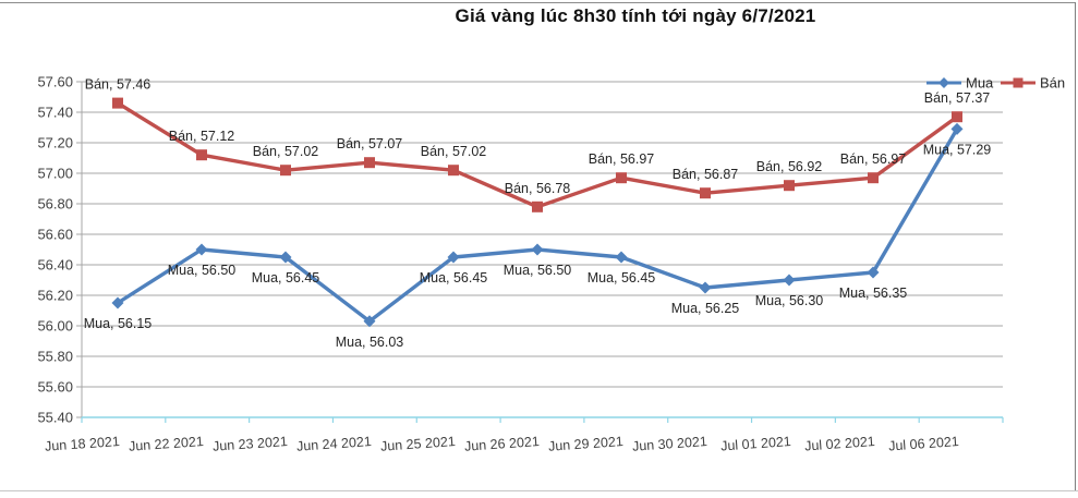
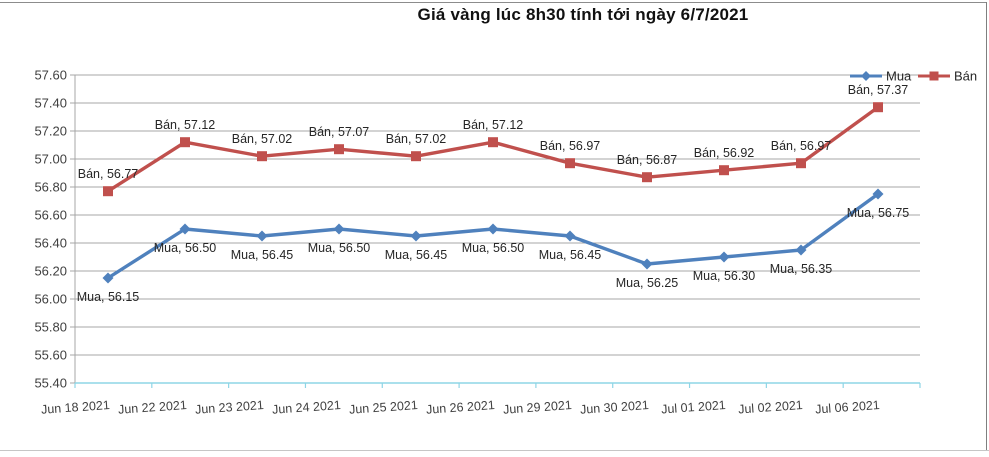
Bán/Jun 18 2021: 57.46 -> 56.77
Mua/Jun 24 2021: 56.03 -> 56.50
Bán/Jun 26 2021: 56.78 -> 57.12
Mua/Jul 06 2021: 57.29 -> 56.75
